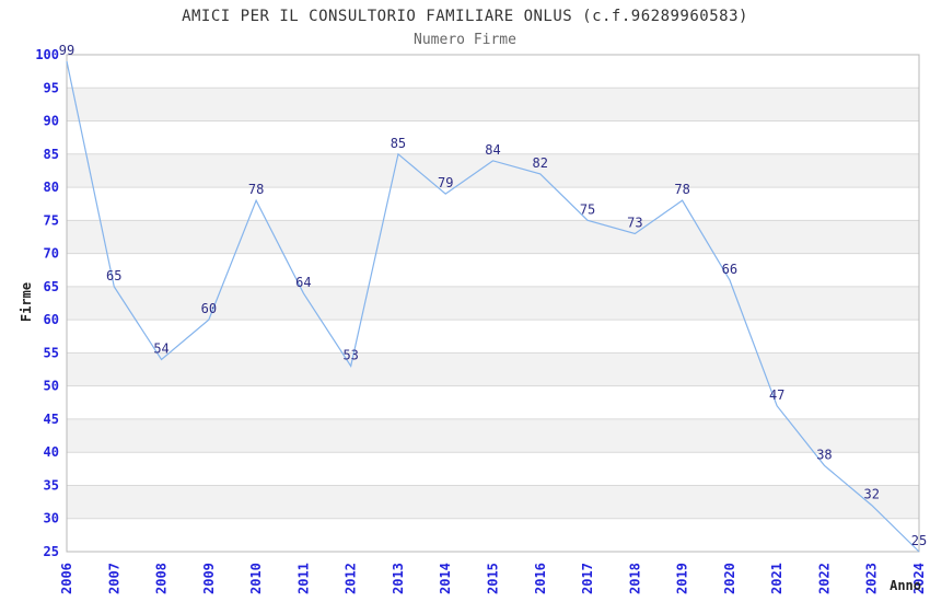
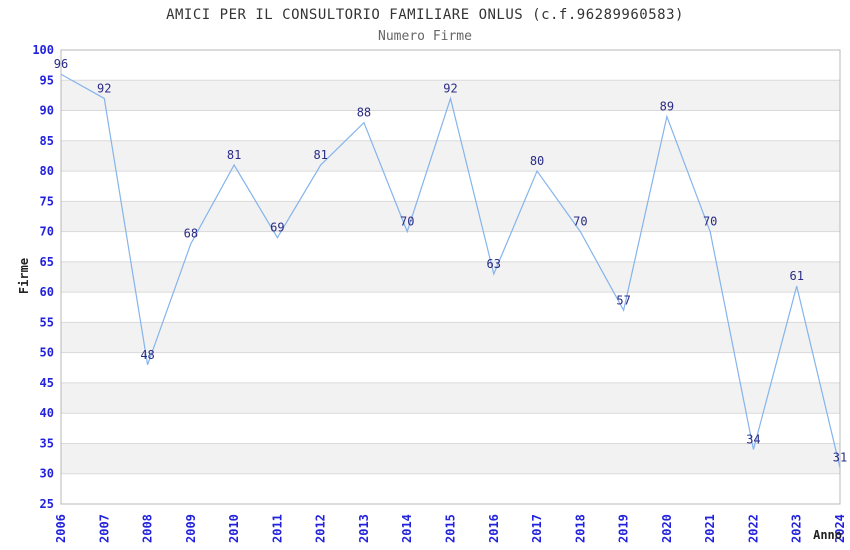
2006: 99 -> 96
2007: 65 -> 92
2008: 54 -> 48
2009: 60 -> 68
2010: 78 -> 81
2011: 64 -> 69
2012: 53 -> 81
2013: 85 -> 88
2014: 79 -> 70
2015: 84 -> 92
2016: 82 -> 63
2017: 75 -> 80
2018: 73 -> 70
2019: 78 -> 57
2020: 66 -> 89
2021: 47 -> 70
2022: 38 -> 34
2023: 32 -> 61
2024: 25 -> 31
